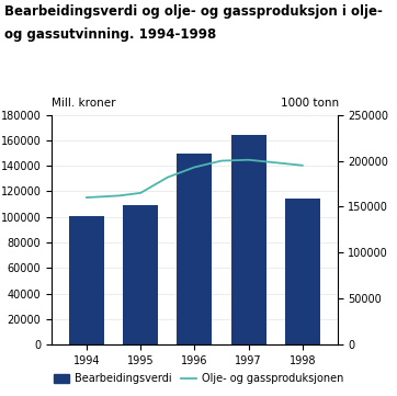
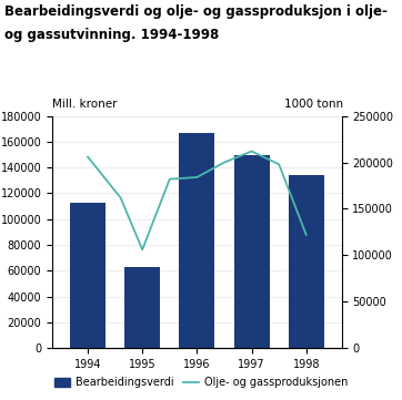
Bearbeidingsverdi/1994: 101000 -> 113000
Olje- og gassproduksjonen/1994: 160000 -> 206000
Bearbeidingsverdi/1995: 109000 -> 63000
Olje- og gassproduksjonen/1995: 165000 -> 106000
Bearbeidingsverdi/1996: 150000 -> 167000
Olje- og gassproduksjonen/1996: 193000 -> 184000
Bearbeidingsverdi/1997: 164000 -> 150000
Olje- og gassproduksjonen/1997: 201000 -> 212000
Bearbeidingsverdi/1998: 114000 -> 134000
Olje- og gassproduksjonen/1998: 195000 -> 122000
